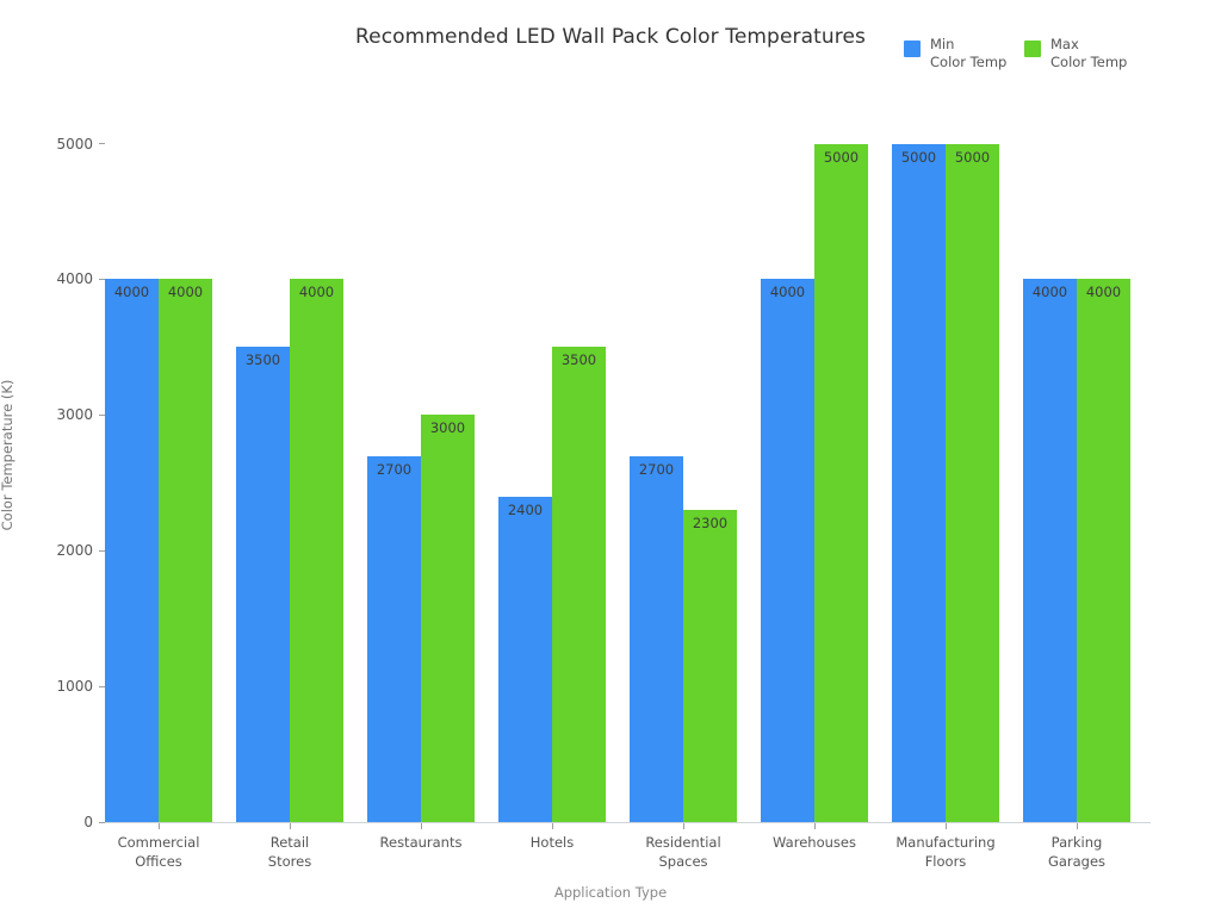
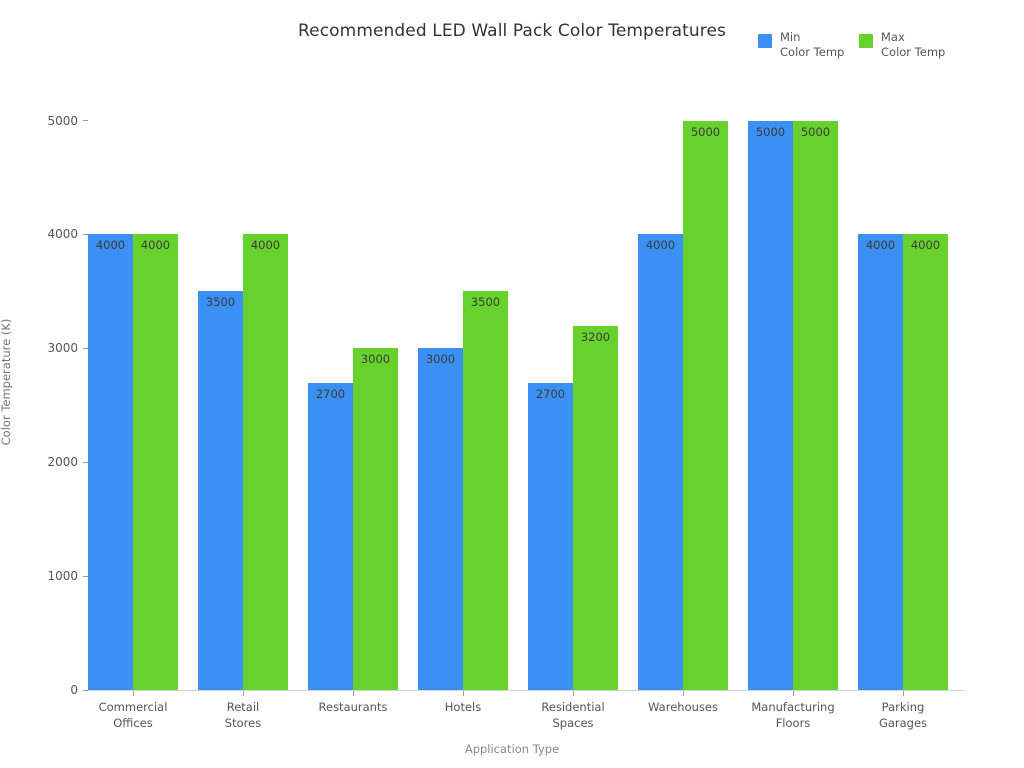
Min Color Temp/Hotels: 2400 -> 3000
Max Color Temp/Residential Spaces: 2300 -> 3200
